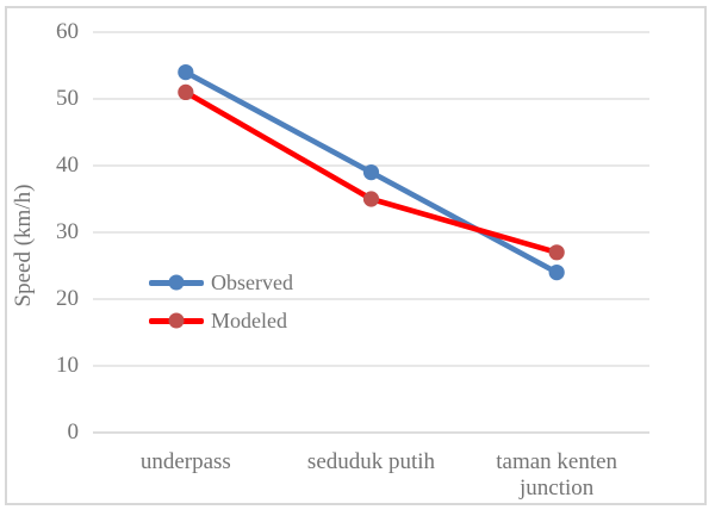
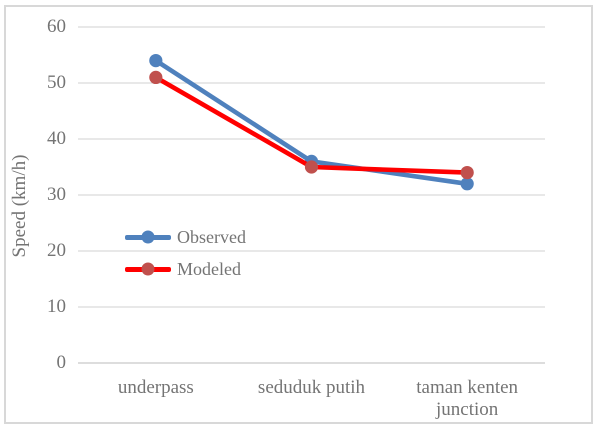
Observed/seduduk putih: 39 -> 36
Observed/taman kenten junction: 24 -> 32
Modeled/taman kenten junction: 27 -> 34
